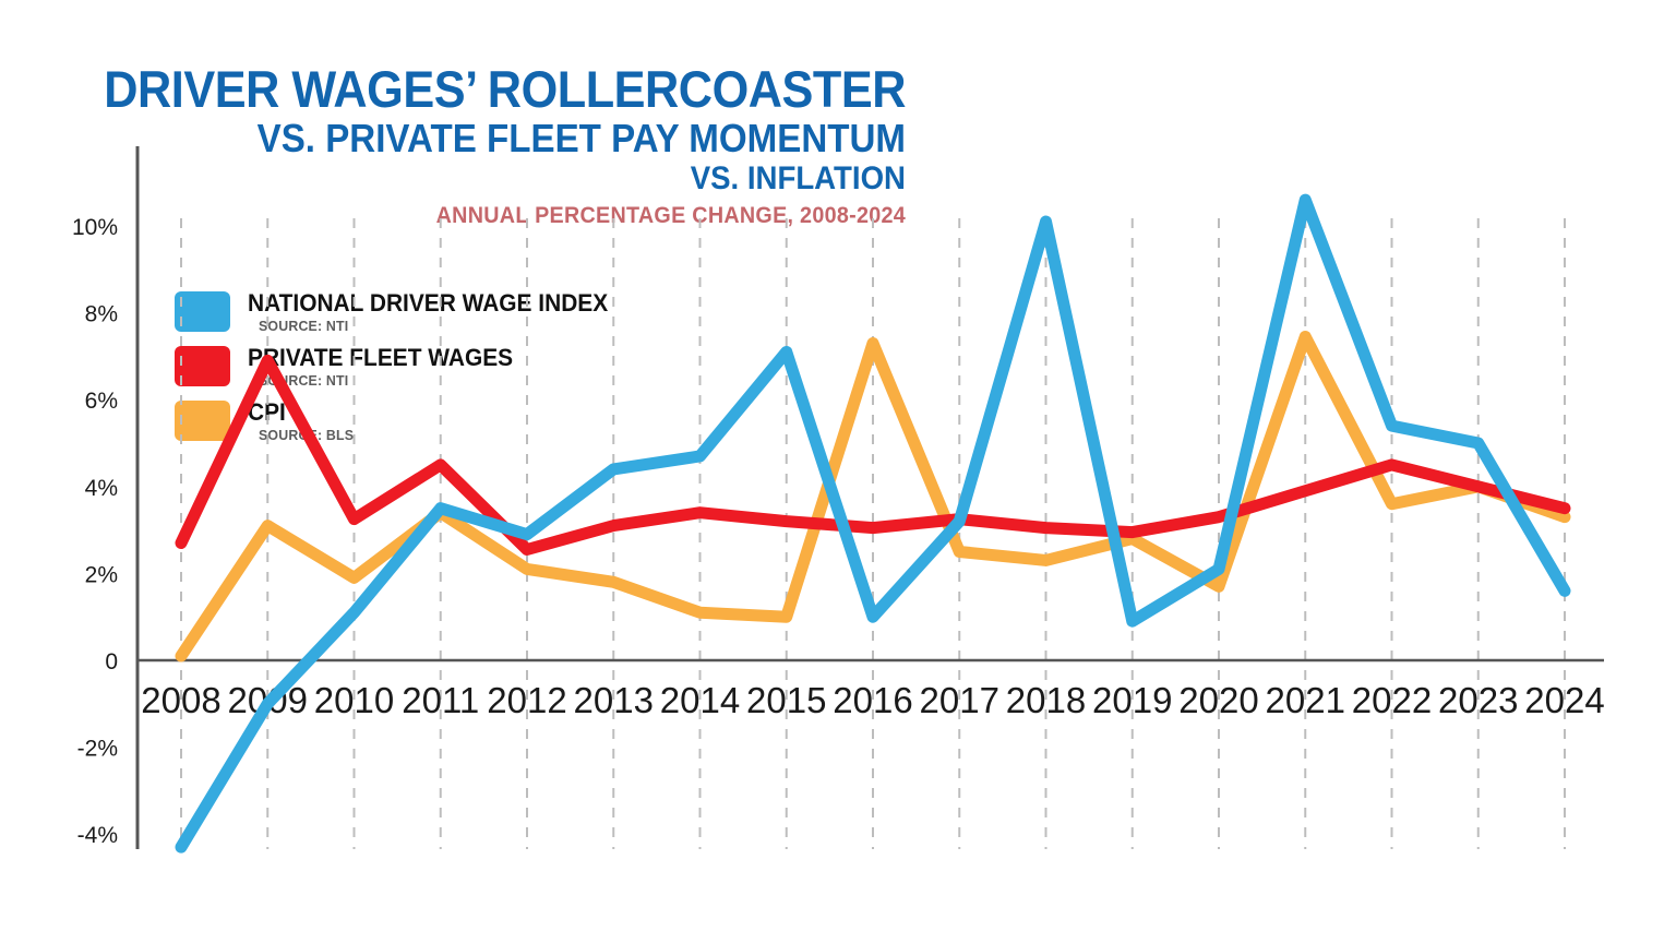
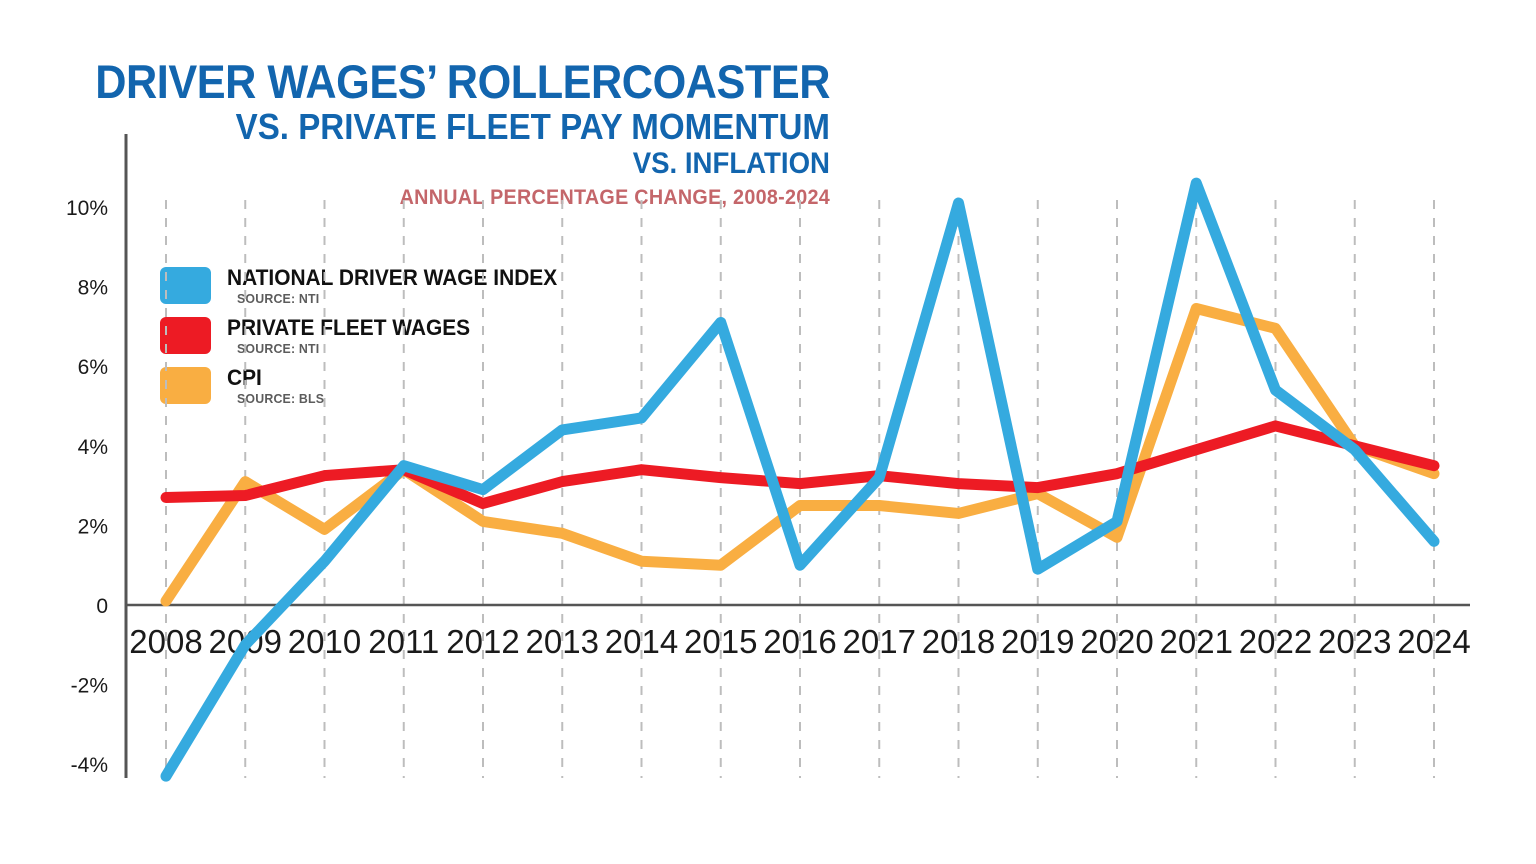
PRIVATE FLEET WAGES/2009: 6.9% -> 2.8%
PRIVATE FLEET WAGES/2011: 4.5% -> 3.4%
CPI/2016: 7.3% -> 2.5%
CPI/2022: 3.6% -> 7.0%
NATIONAL DRIVER WAGE INDEX/2023: 5.0% -> 3.9%
